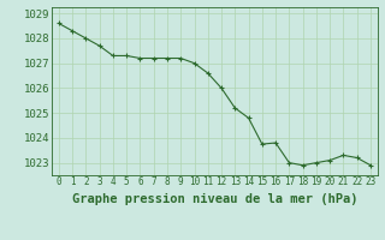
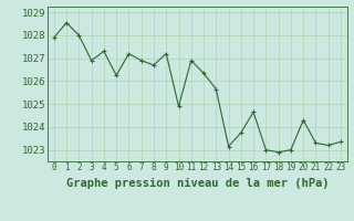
0: 1028.60 -> 1027.90
1: 1028.30 -> 1028.55
3: 1027.70 -> 1026.90
5: 1027.30 -> 1026.25
7: 1027.20 -> 1026.90
8: 1027.20 -> 1026.70
10: 1027.00 -> 1024.90
11: 1026.60 -> 1026.90
12: 1026.00 -> 1026.35
13: 1025.20 -> 1025.65
14: 1024.80 -> 1023.15
16: 1023.80 -> 1024.65
20: 1023.10 -> 1024.30
23: 1022.90 -> 1023.35
